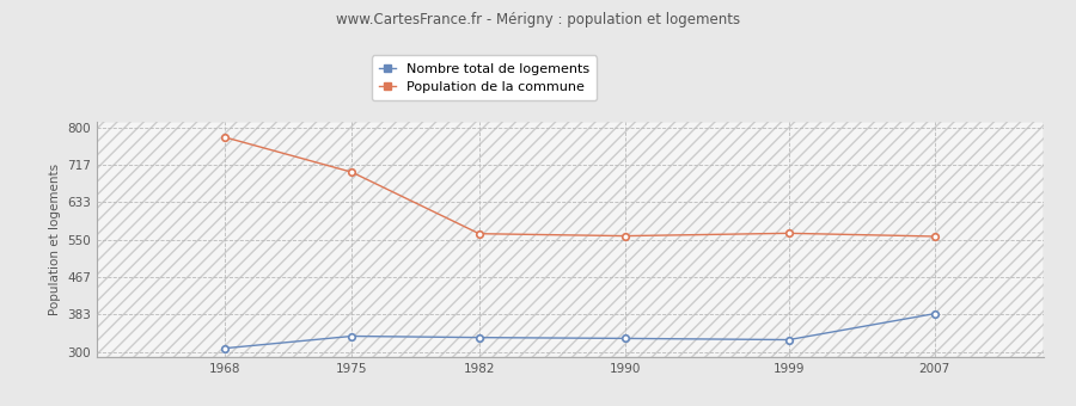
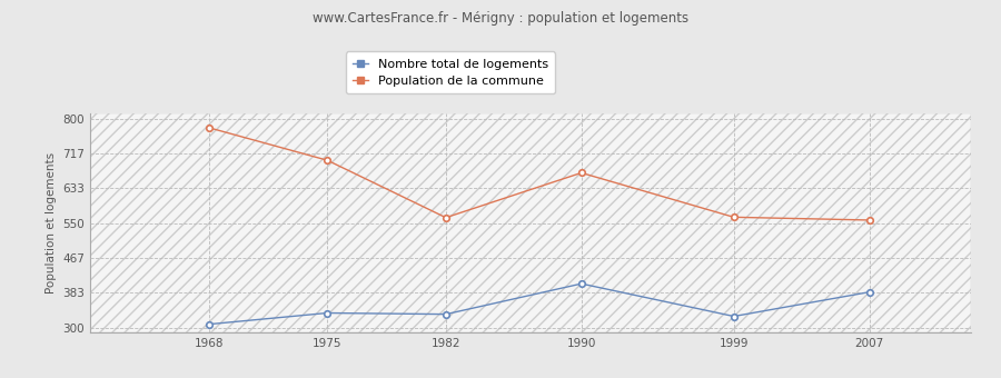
Nombre total de logements/1990: 330 -> 405
Population de la commune/1990: 558 -> 670
